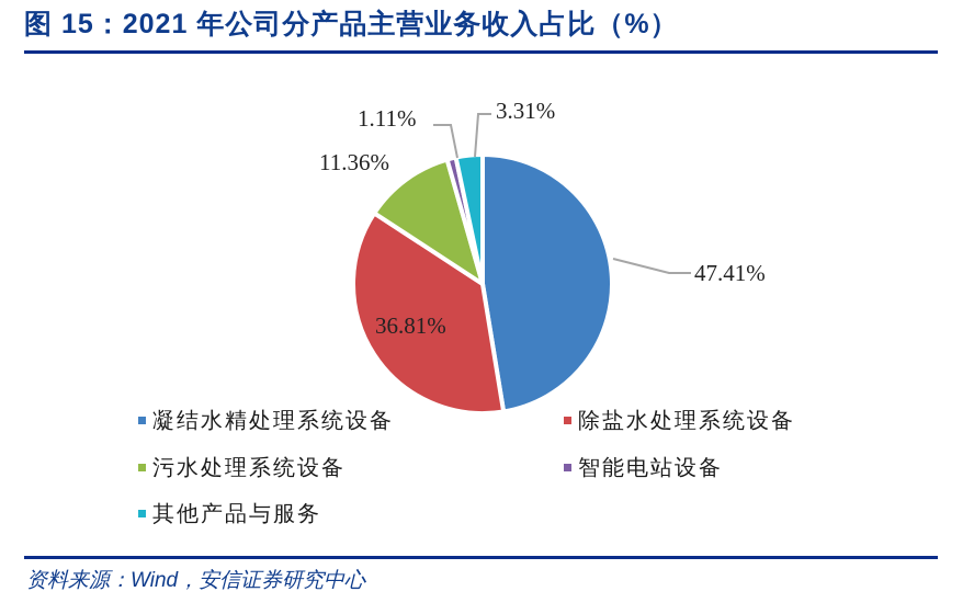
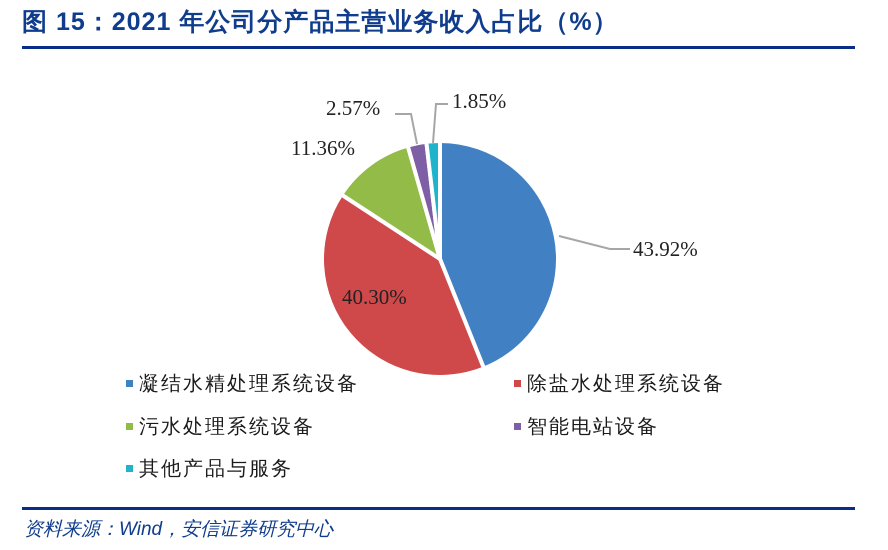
凝结水精处理系统设备: 47.41% -> 43.92%
除盐水处理系统设备: 36.81% -> 40.30%
智能电站设备: 1.11% -> 2.57%
其他产品与服务: 3.31% -> 1.85%
